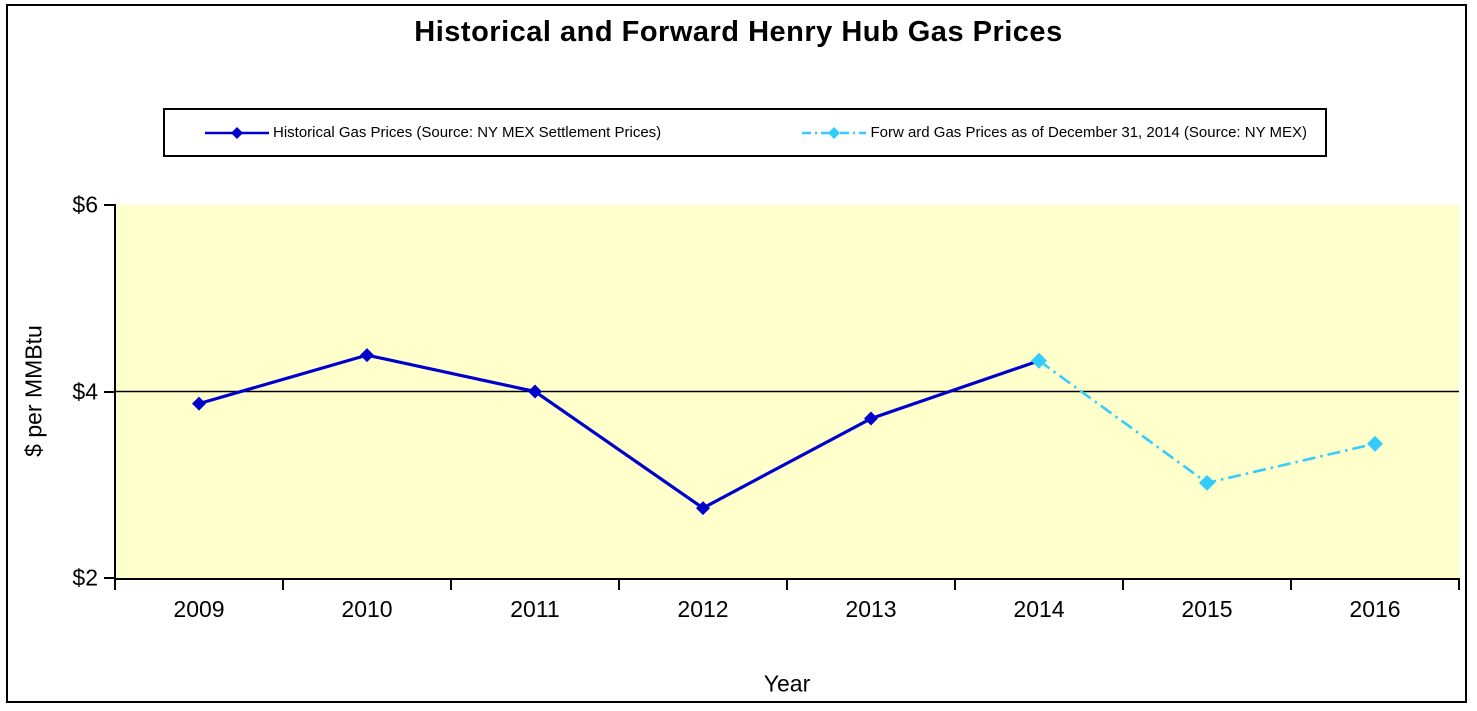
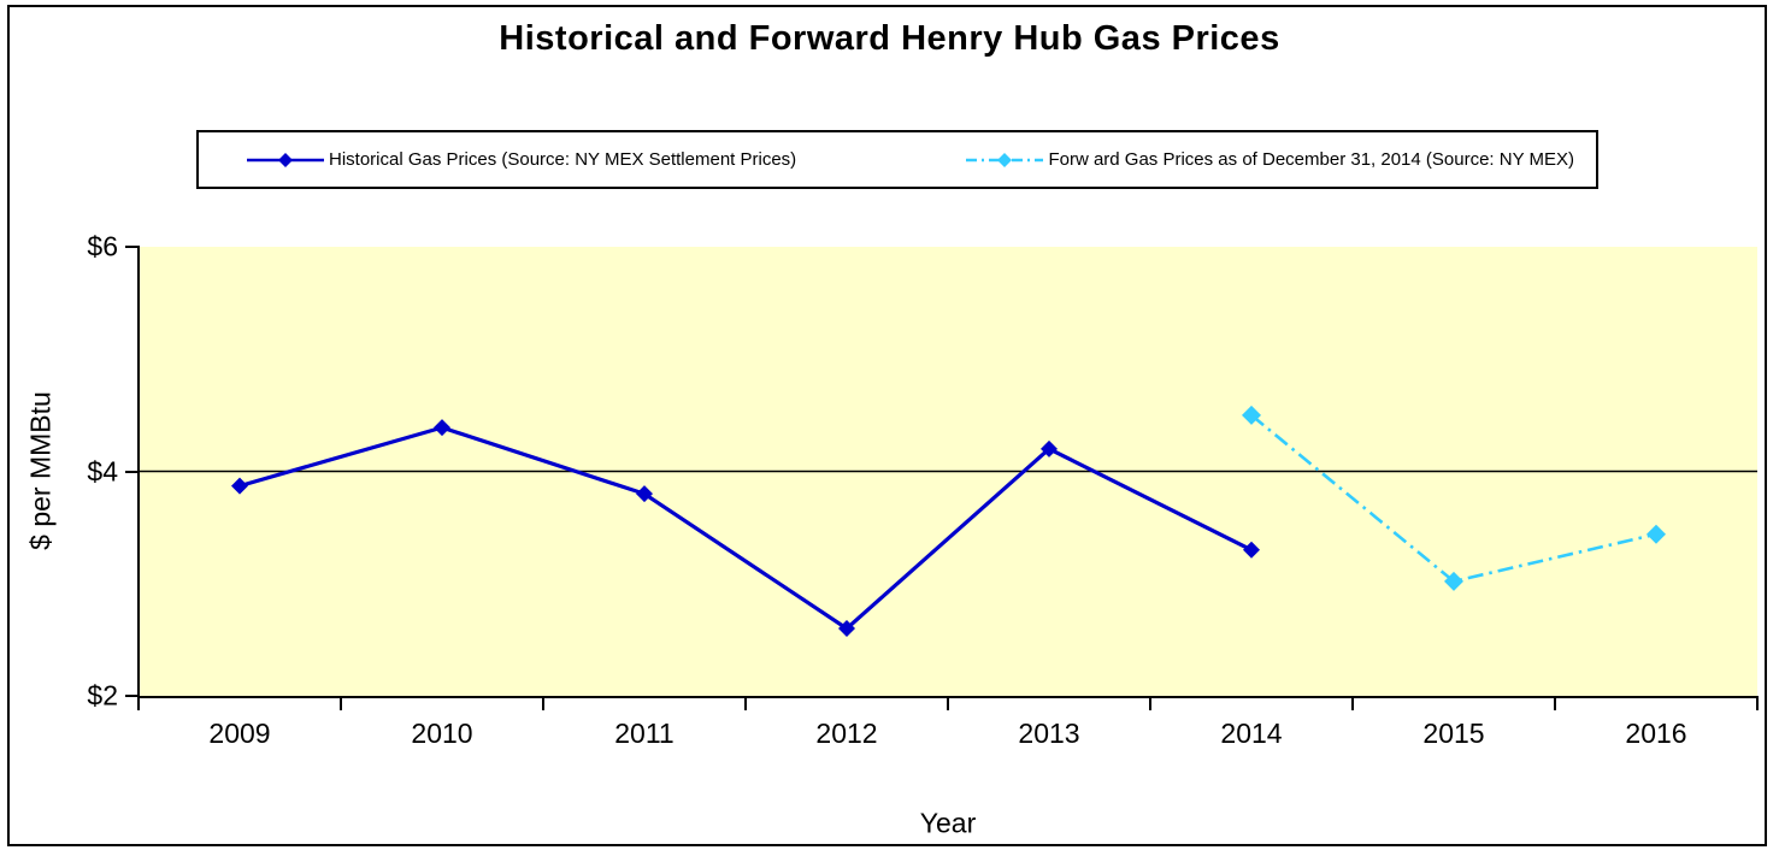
Historical Gas Prices (Source: NY MEX Settlement Prices)/2011: $4.0 -> $3.8
Historical Gas Prices (Source: NY MEX Settlement Prices)/2012: $2.8 -> $2.6
Historical Gas Prices (Source: NY MEX Settlement Prices)/2013: $3.7 -> $4.2
Historical Gas Prices (Source: NY MEX Settlement Prices)/2014: $4.3 -> $3.3
Forw ard Gas Prices as of December 31, 2014 (Source: NY MEX)/2014: $4.3 -> $4.5
